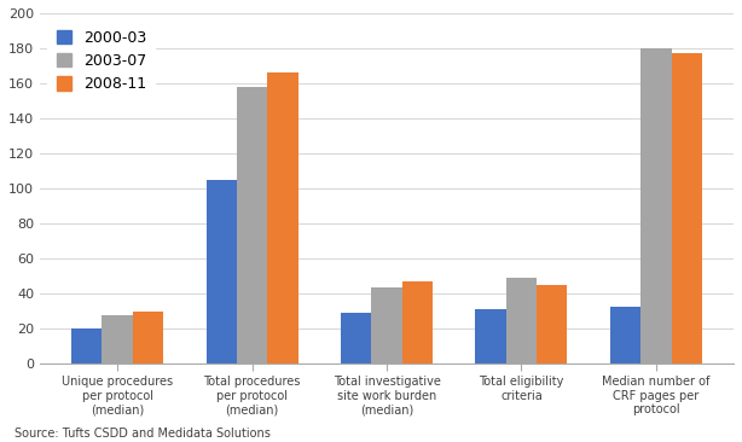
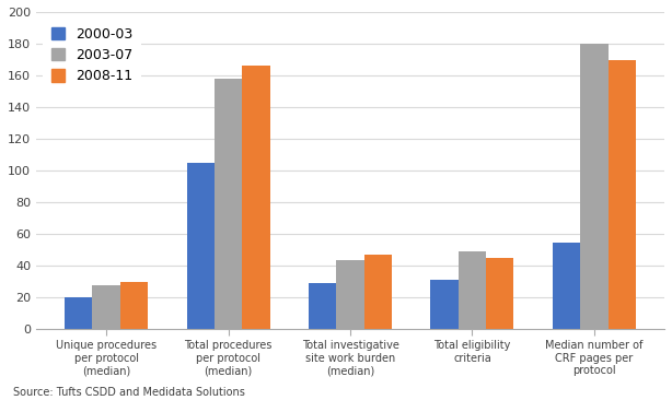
2000-03/Median number of CRF pages per protocol: 33 -> 55
2008-11/Median number of CRF pages per protocol: 177 -> 170
